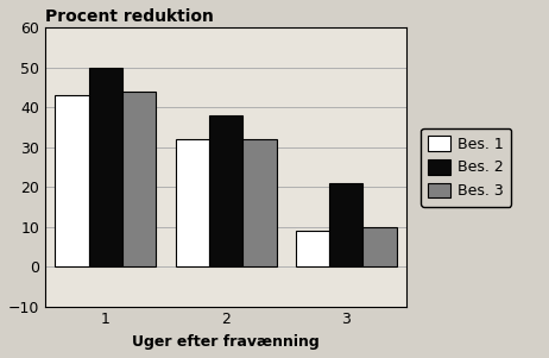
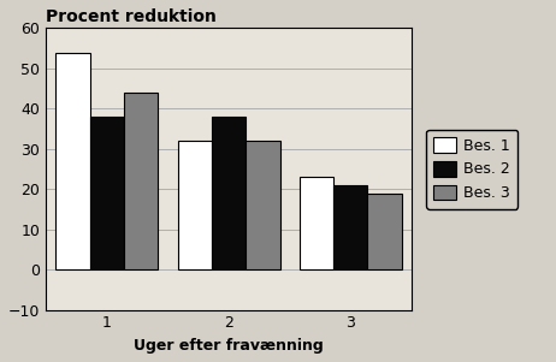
Bes. 1/1: 43 -> 54
Bes. 2/1: 50 -> 38
Bes. 1/3: 9 -> 23
Bes. 3/3: 10 -> 19
